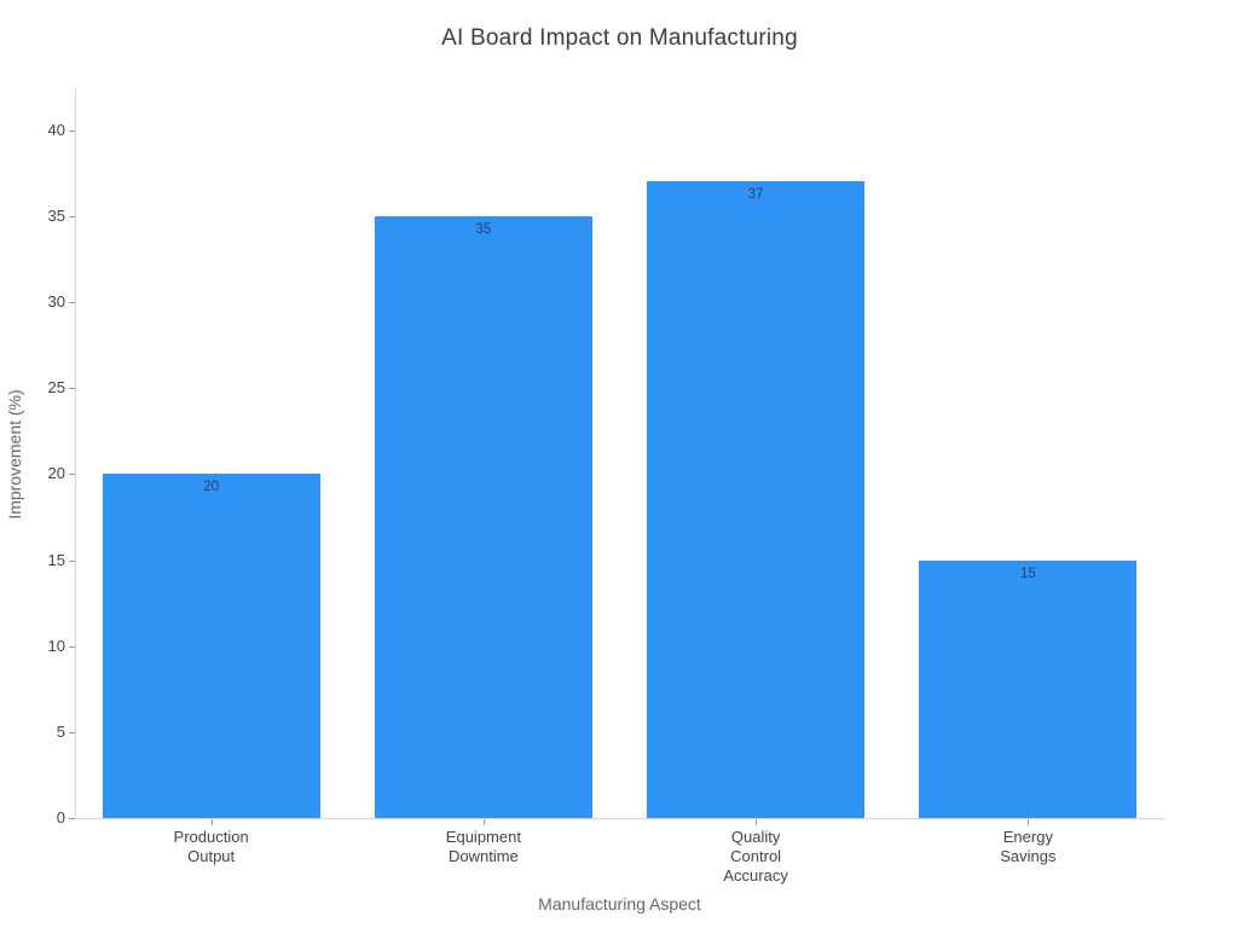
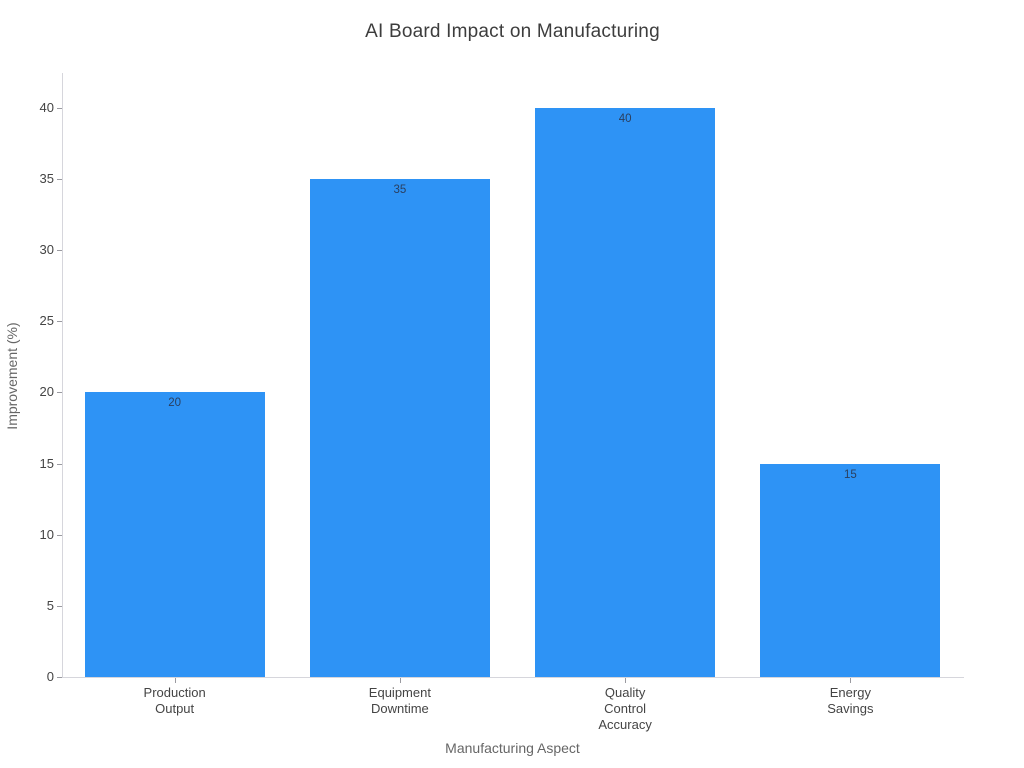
Quality Control Accuracy: 37 -> 40
